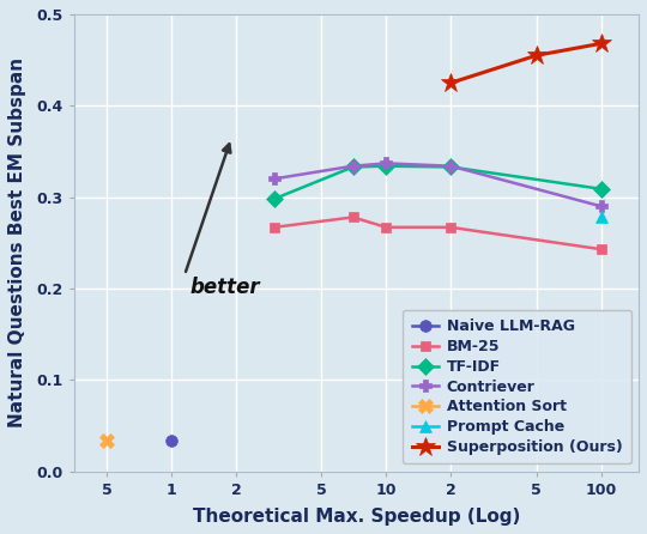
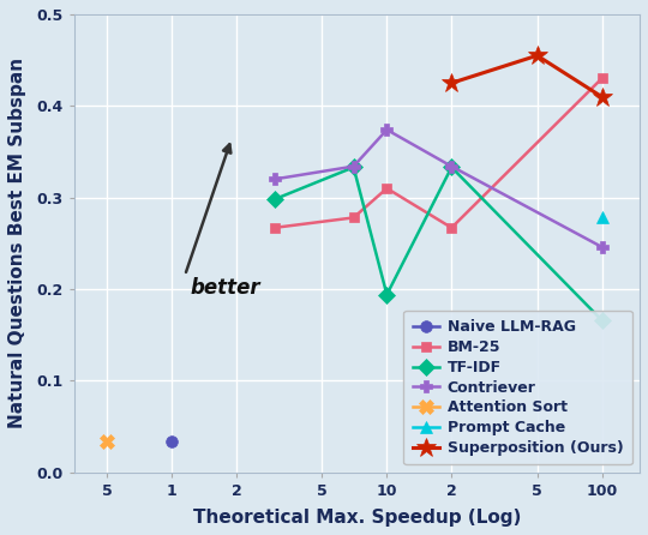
BM-25/10: 0.267 -> 0.310
TF-IDF/10: 0.334 -> 0.194
Contriever/10: 0.337 -> 0.374
BM-25/100: 0.243 -> 0.430
TF-IDF/100: 0.309 -> 0.166
Contriever/100: 0.290 -> 0.246
Superposition (Ours)/100: 0.468 -> 0.410
